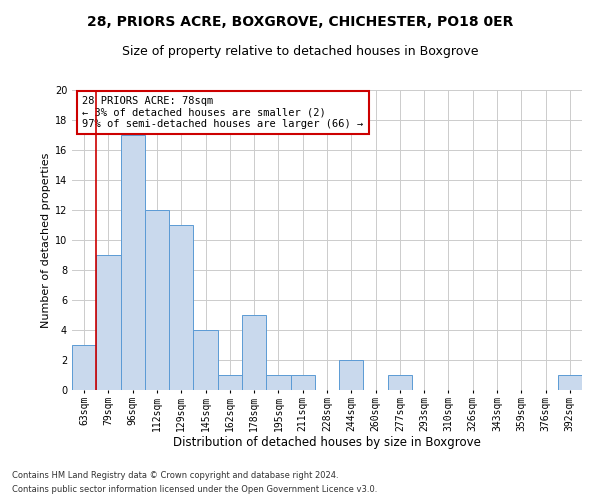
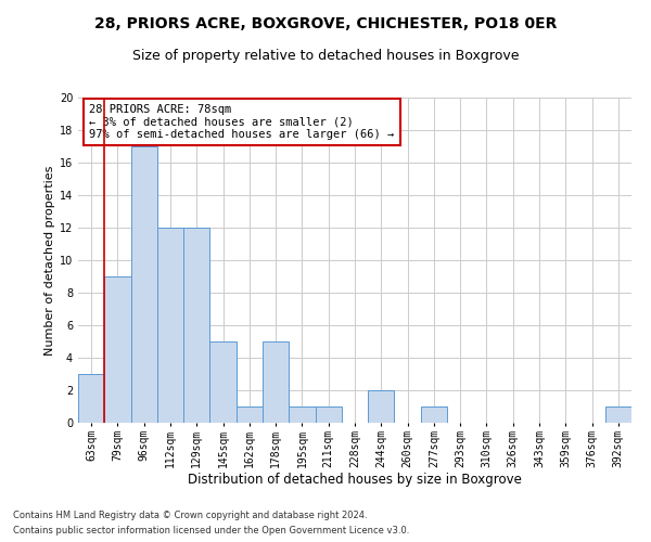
129sqm: 11 -> 12
145sqm: 4 -> 5
